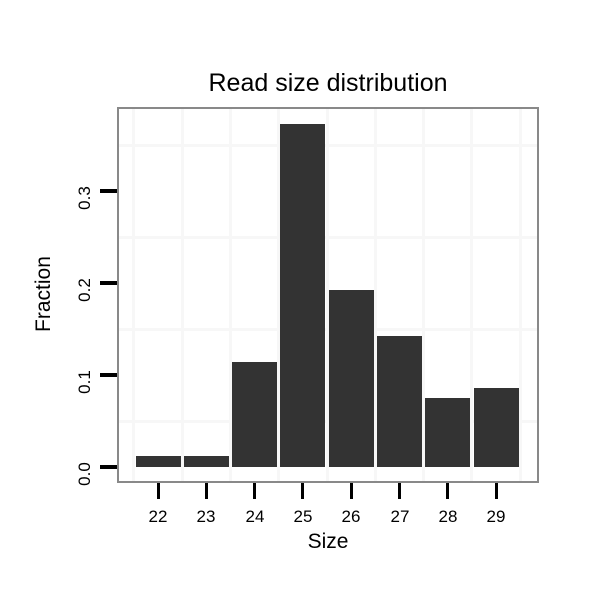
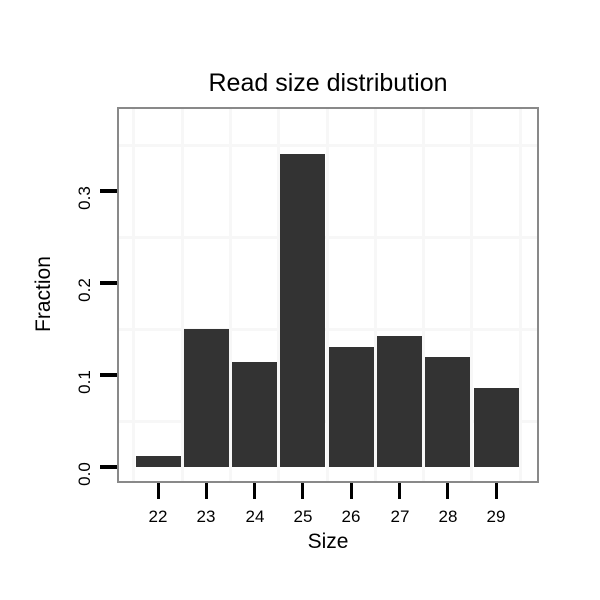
23: 0.01 -> 0.15
25: 0.37 -> 0.34
26: 0.19 -> 0.13
28: 0.07 -> 0.12
